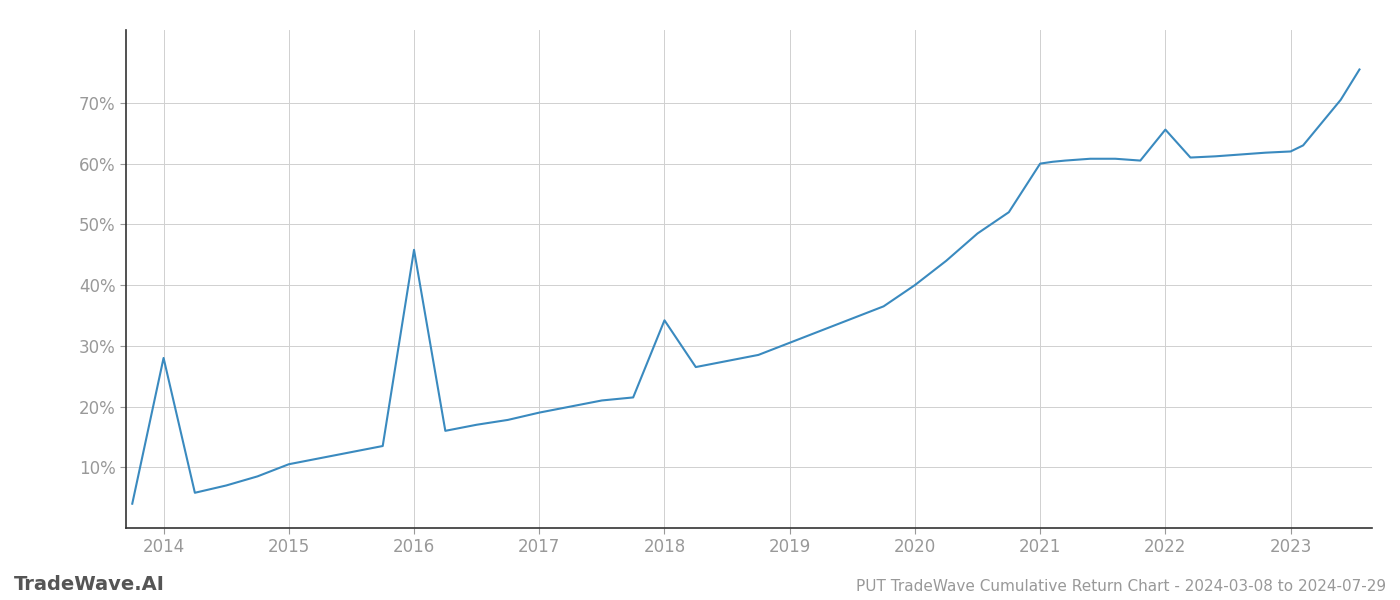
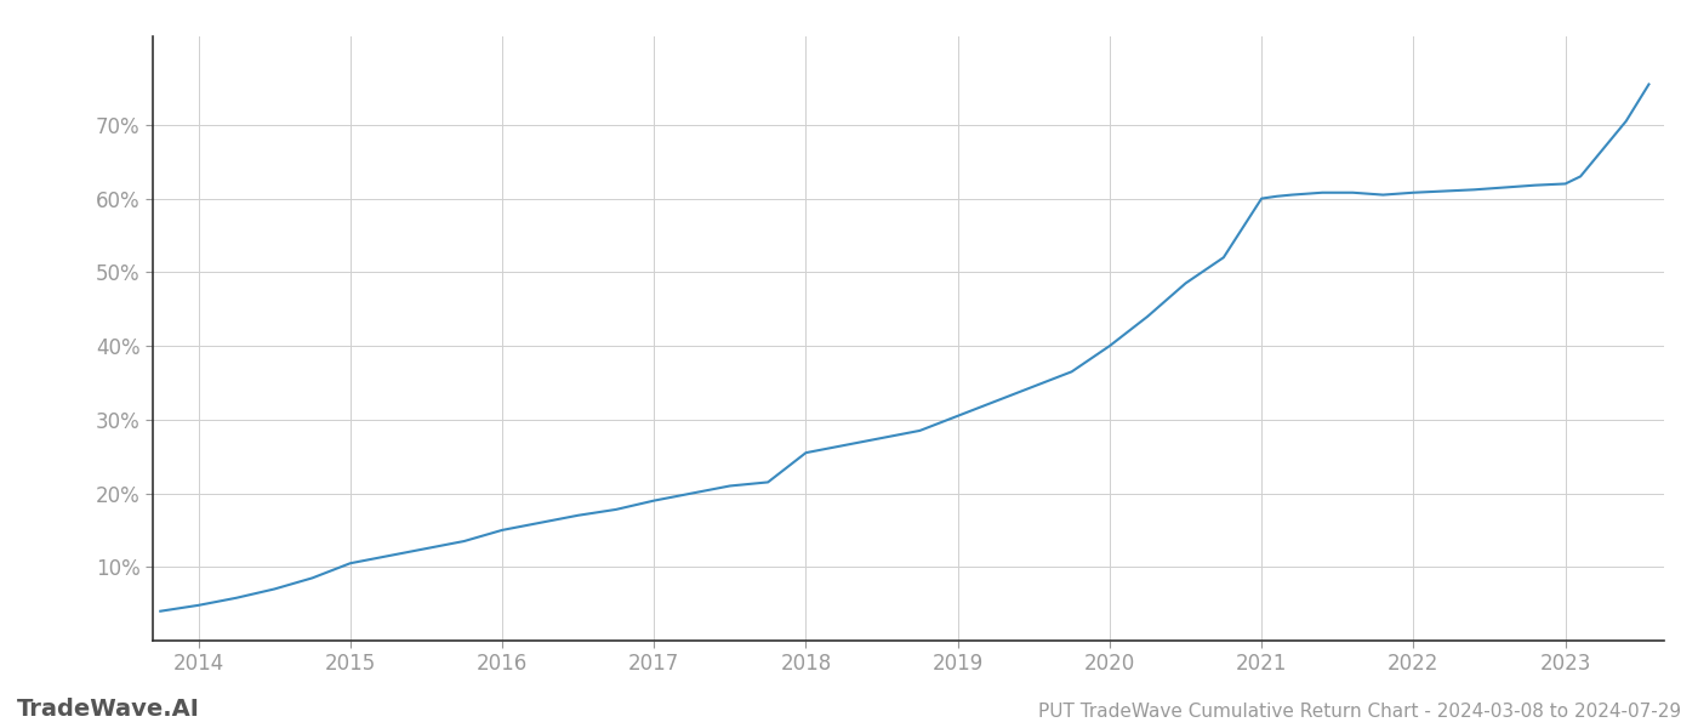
2014: 28.0% -> 4.8%
2016: 45.8% -> 15.0%
2018: 34.2% -> 25.5%
2022: 65.6% -> 60.8%
